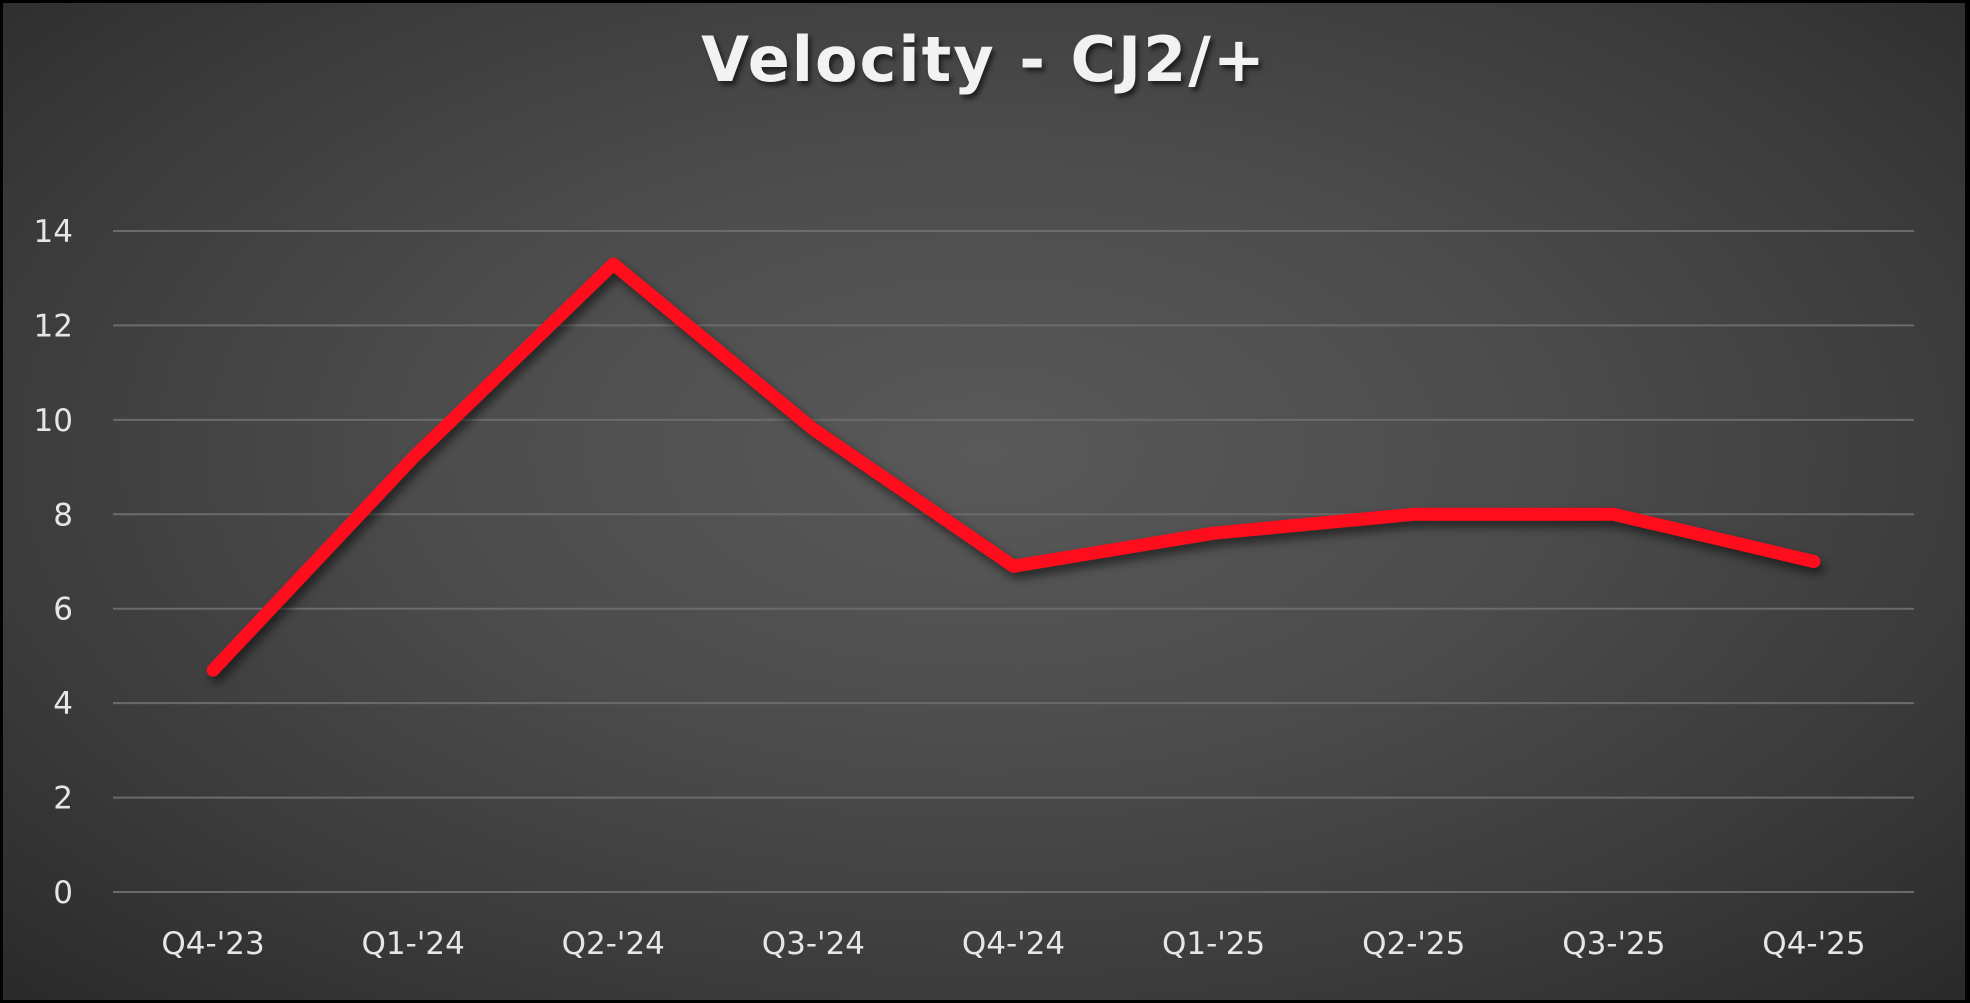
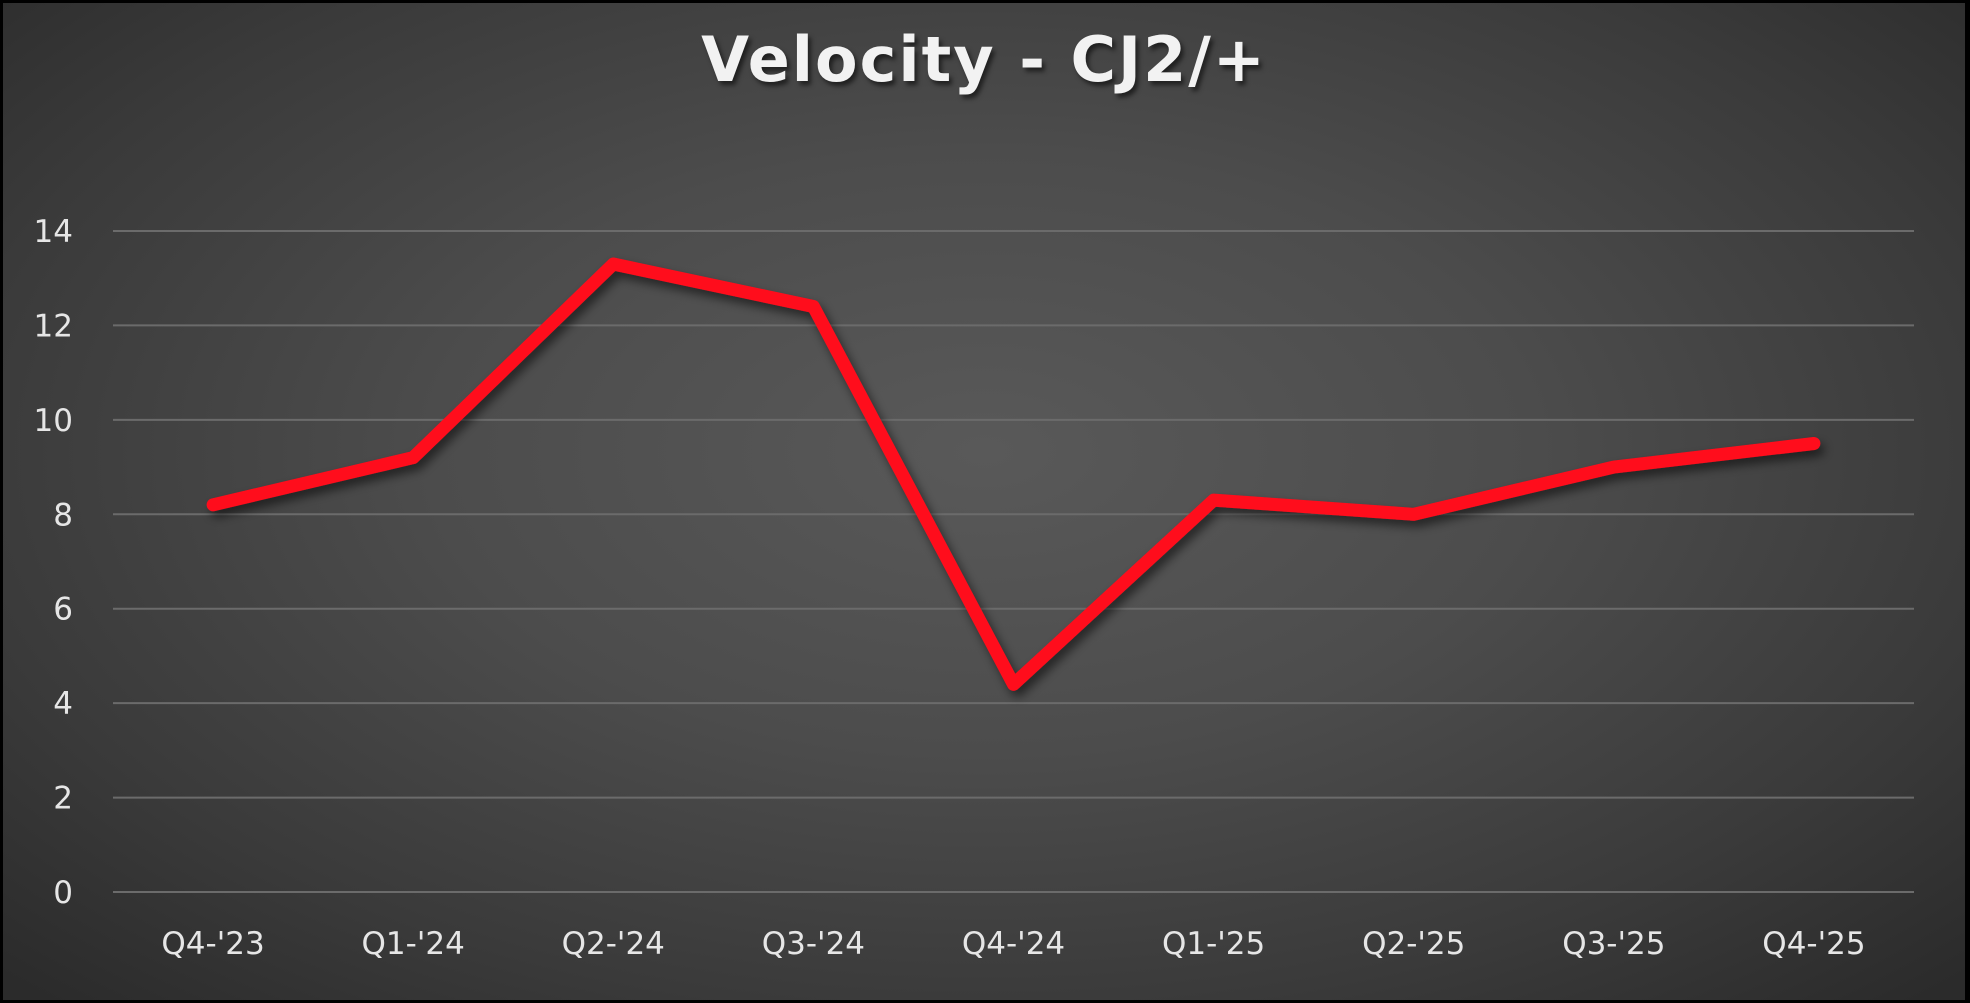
Q4-'23: 4.7 -> 8.2
Q3-'24: 9.8 -> 12.4
Q4-'24: 6.9 -> 4.4
Q1-'25: 7.6 -> 8.3
Q3-'25: 8.0 -> 9.0
Q4-'25: 7.0 -> 9.5
